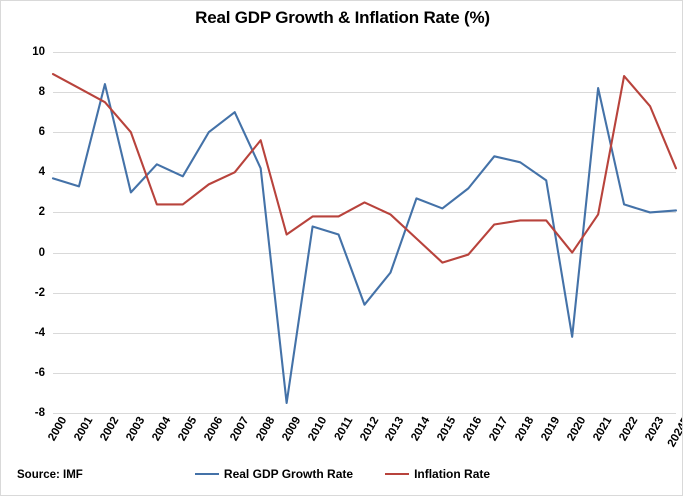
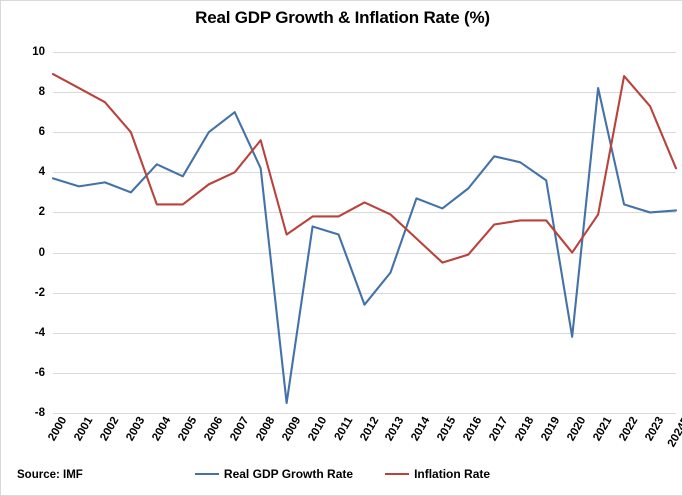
Real GDP Growth Rate/2002: 8.4 -> 3.5
